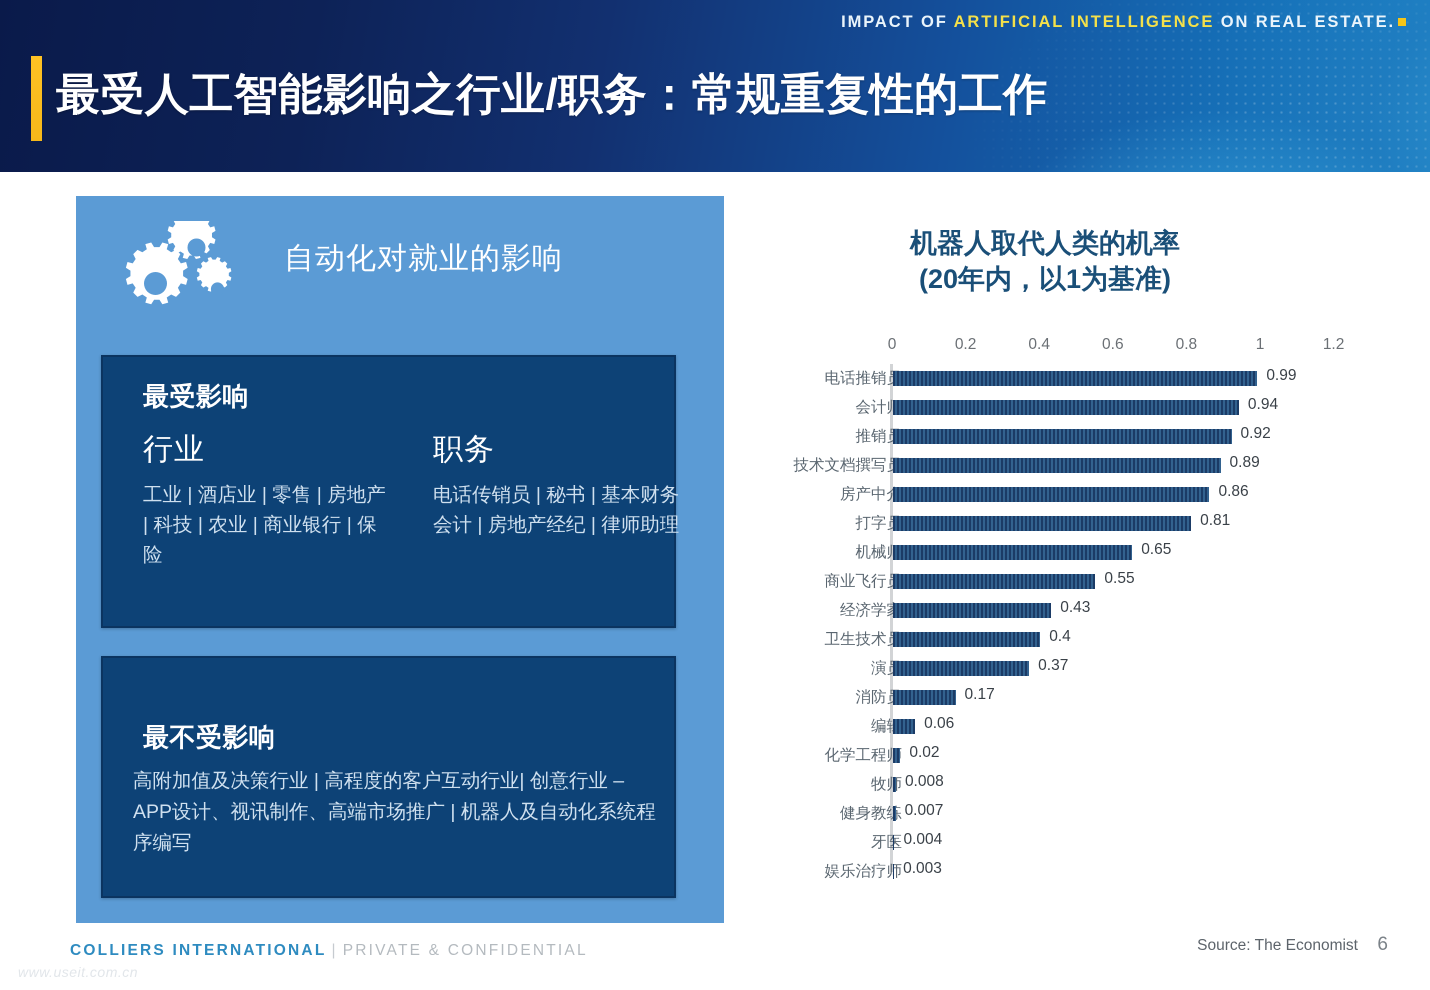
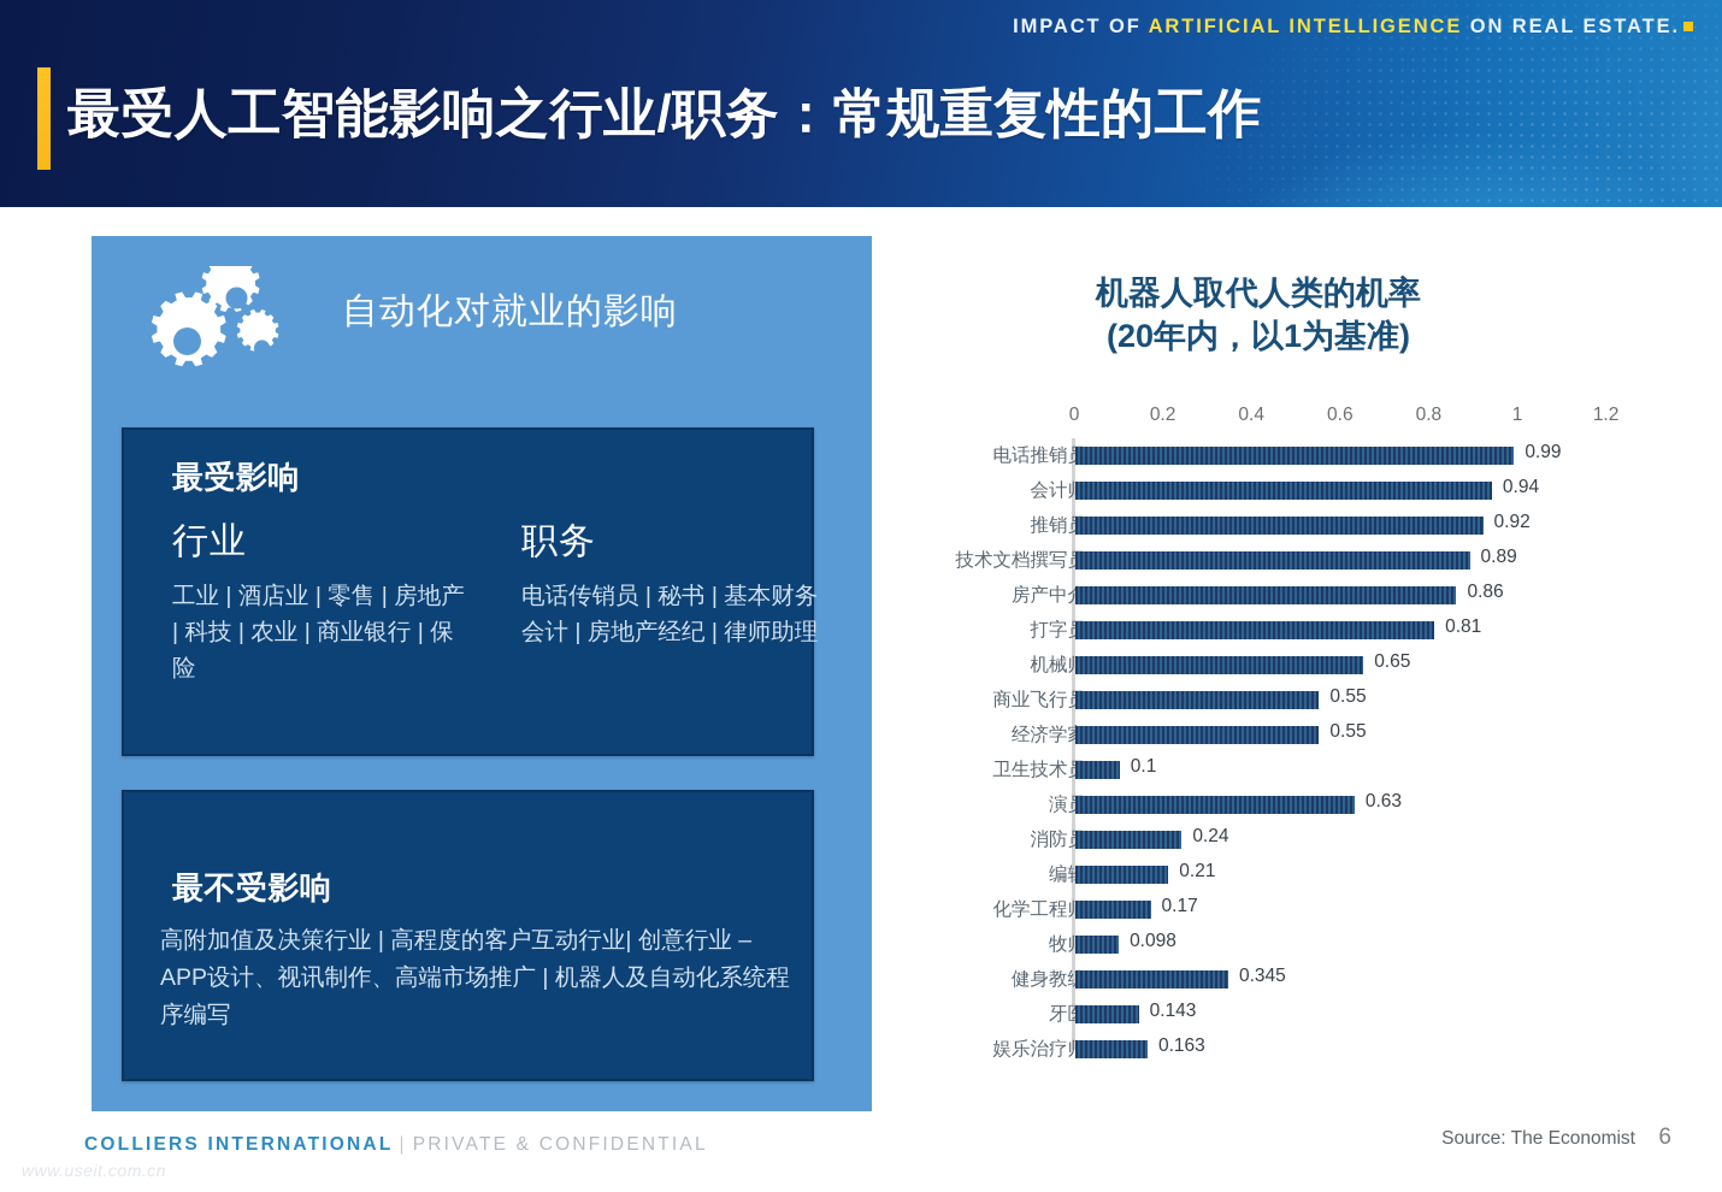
经济学家: 0.43 -> 0.55
卫生技术员: 0.4 -> 0.1
演员: 0.37 -> 0.63
消防员: 0.17 -> 0.24
编辑: 0.06 -> 0.21
化学工程师: 0.02 -> 0.17
牧师: 0.008 -> 0.098
健身教练: 0.007 -> 0.345
牙医: 0.004 -> 0.143
娱乐治疗师: 0.003 -> 0.163
